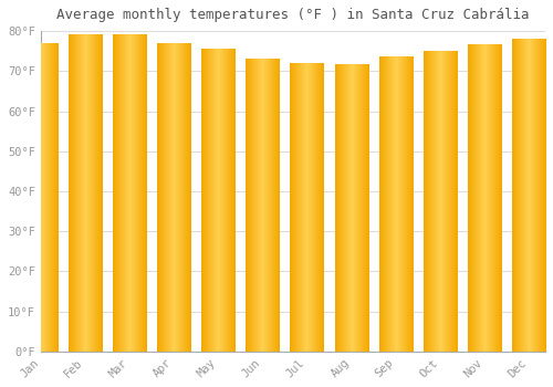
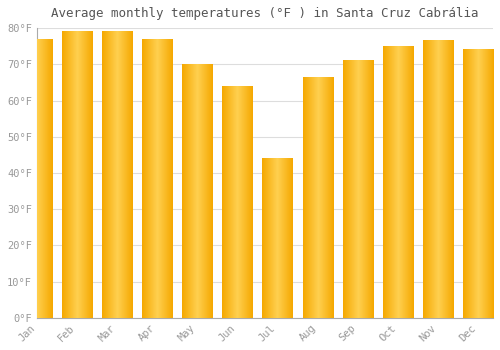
May: 75.5°F -> 70.0°F
Jun: 73.0°F -> 64.0°F
Jul: 72.0°F -> 44.0°F
Aug: 71.5°F -> 66.5°F
Sep: 73.5°F -> 71.0°F
Dec: 78.0°F -> 74.0°F
